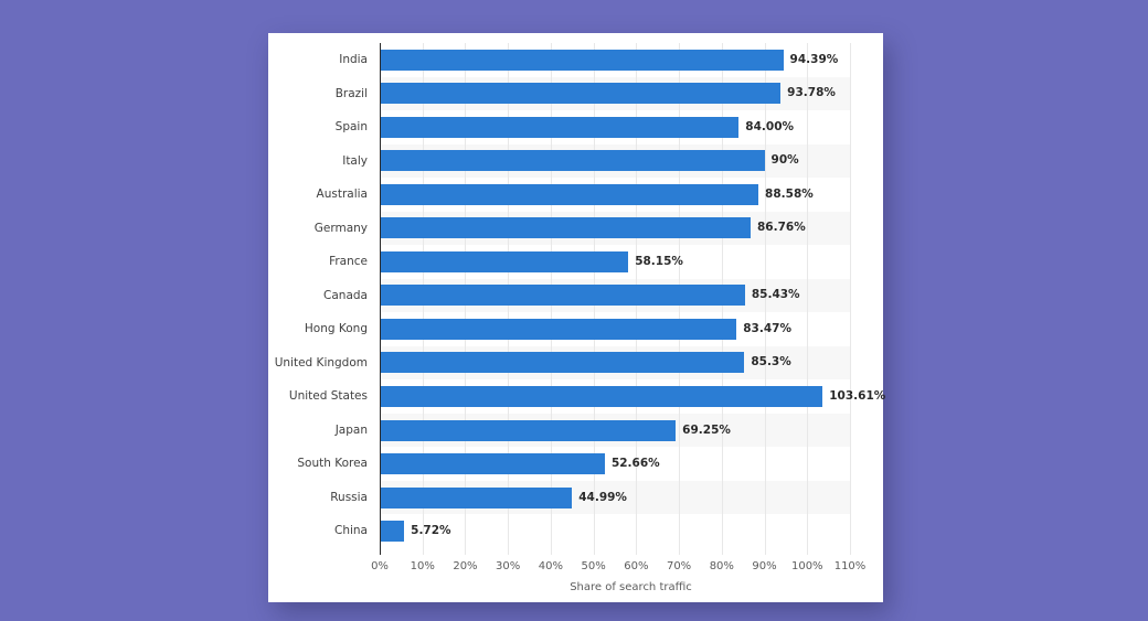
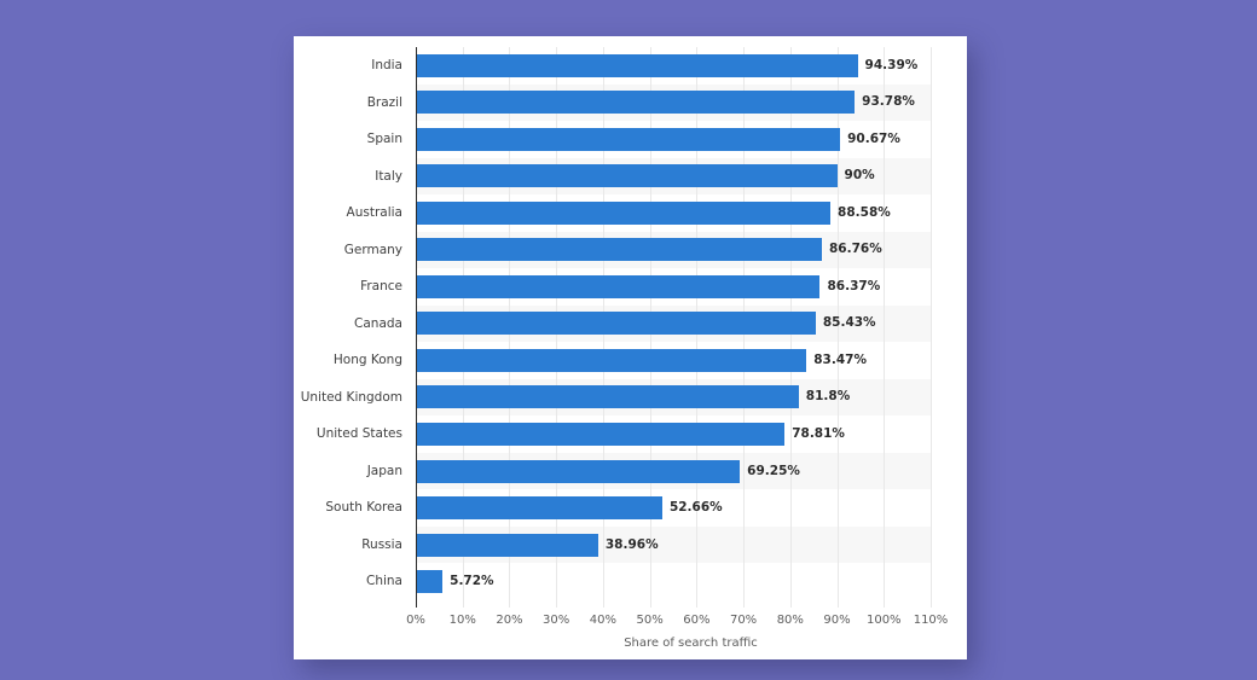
Spain: 84.00% -> 90.67%
France: 58.15% -> 86.37%
United Kingdom: 85.3% -> 81.8%
United States: 103.61% -> 78.81%
Russia: 44.99% -> 38.96%
